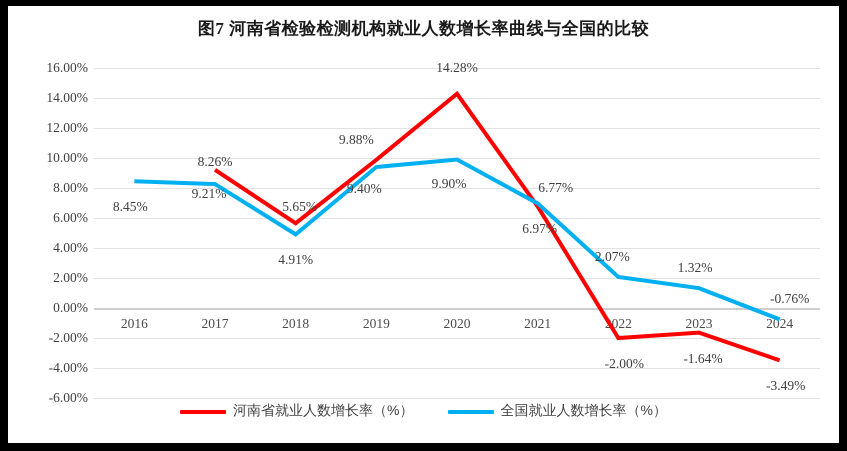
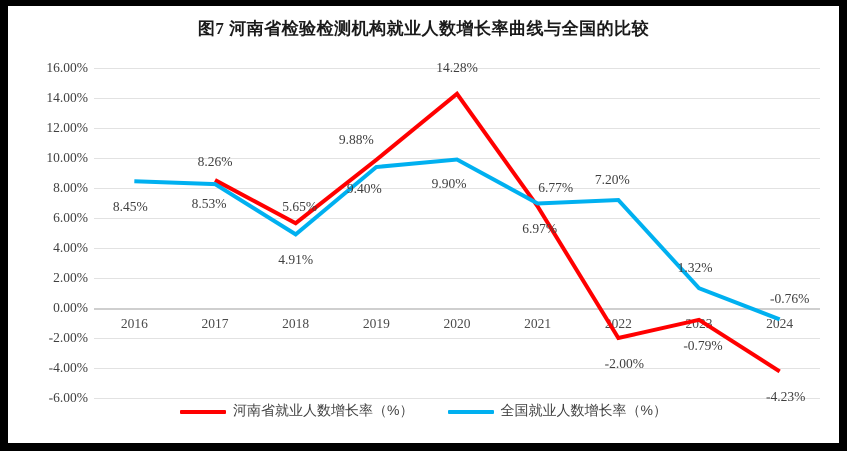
河南省就业人数增长率（%）/2017: 9.21% -> 8.53%
全国就业人数增长率（%）/2022: 2.07% -> 7.20%
河南省就业人数增长率（%）/2023: -1.64% -> -0.79%
河南省就业人数增长率（%）/2024: -3.49% -> -4.23%
